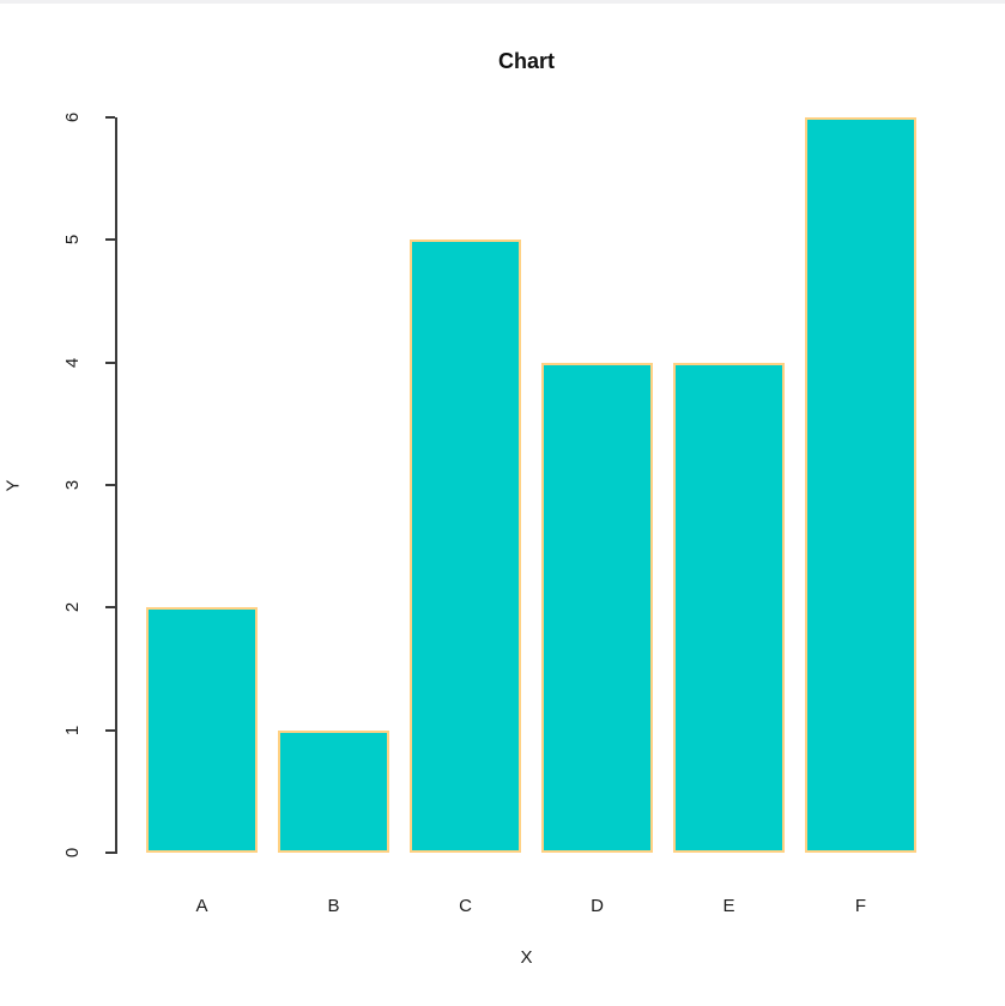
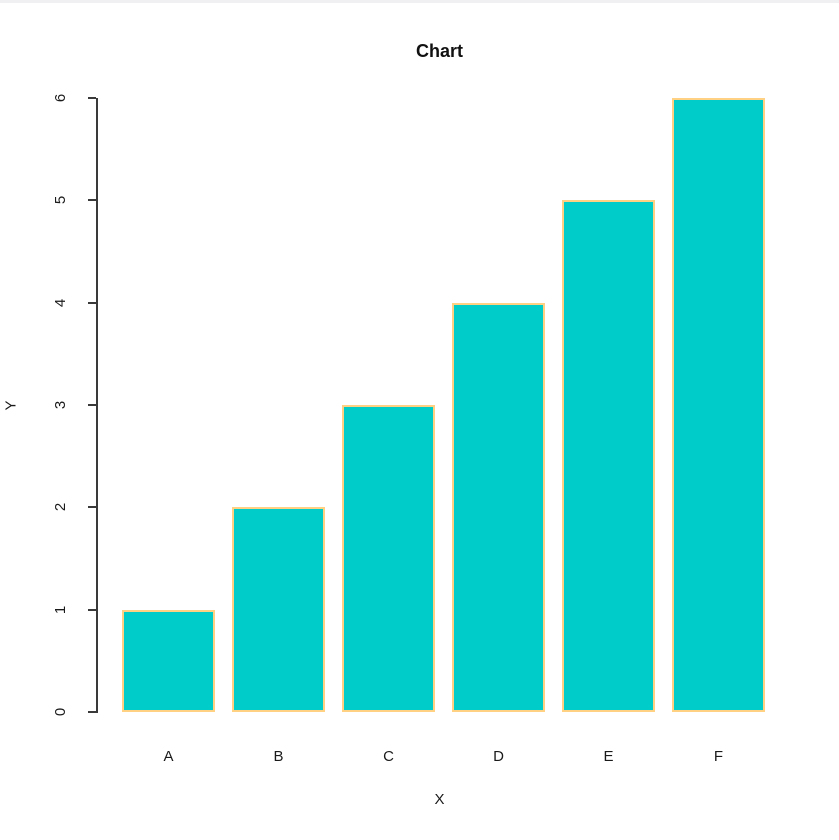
A: 2 -> 1
B: 1 -> 2
C: 5 -> 3
E: 4 -> 5
